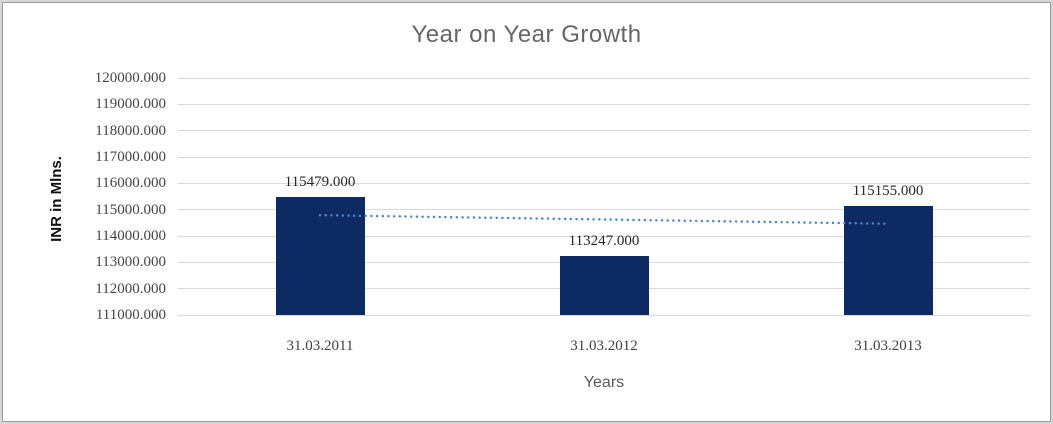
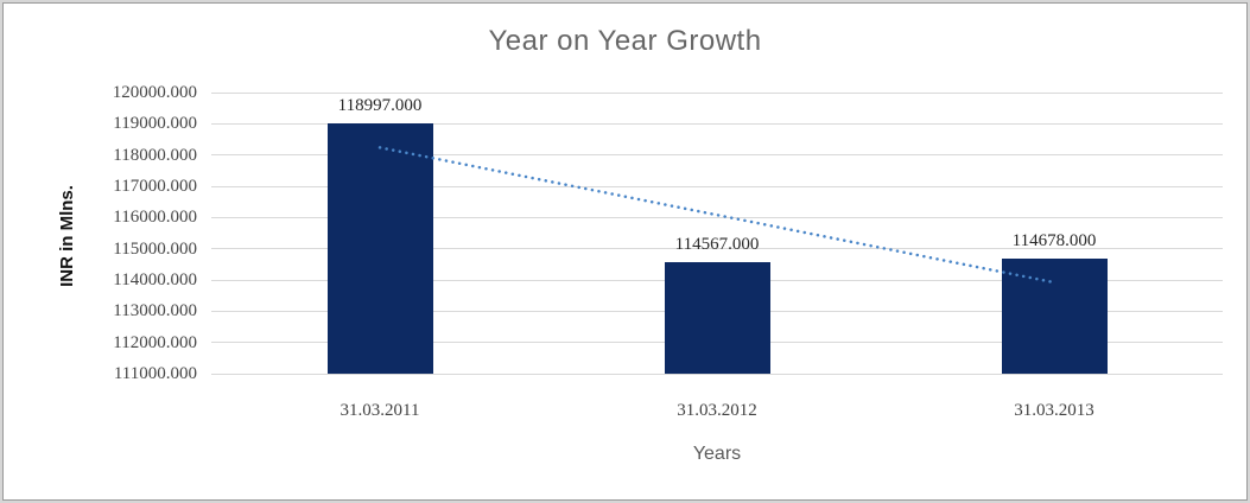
31.03.2011: 115479.000 -> 118997.000
31.03.2012: 113247.000 -> 114567.000
31.03.2013: 115155.000 -> 114678.000
